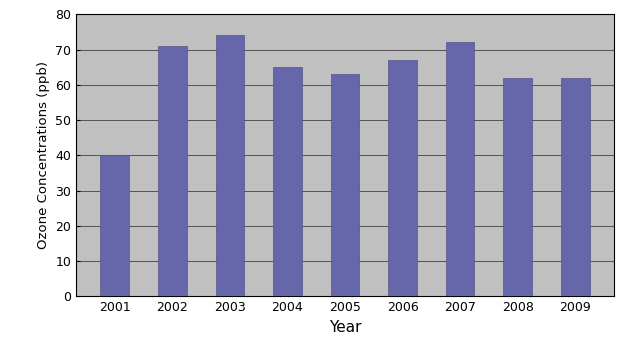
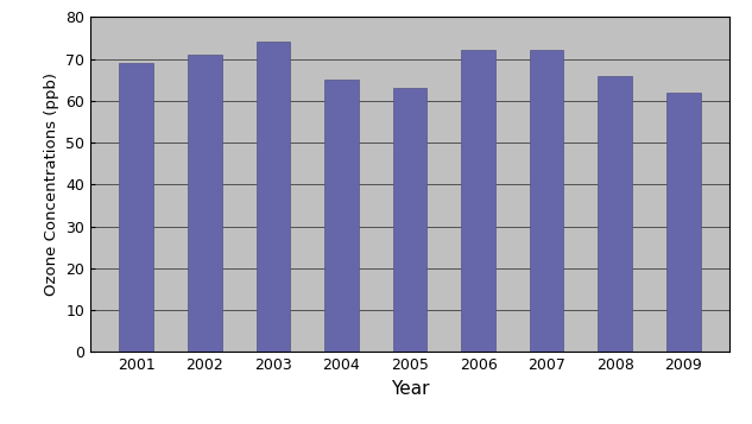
2001: 40 -> 69
2006: 67 -> 72
2008: 62 -> 66
